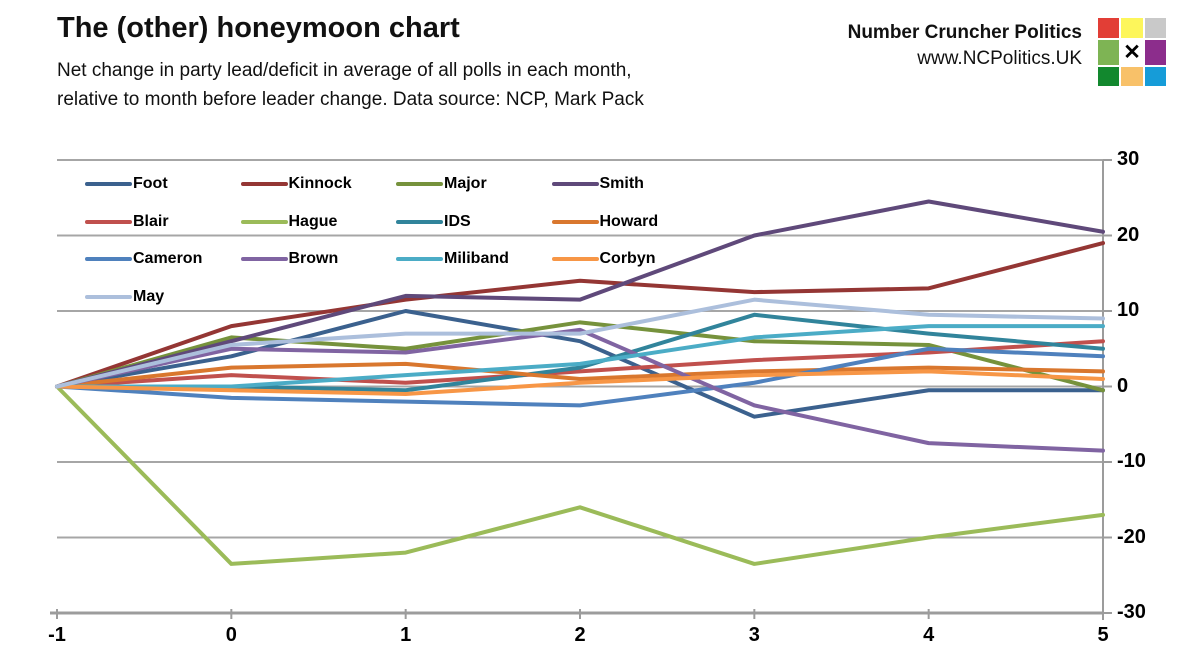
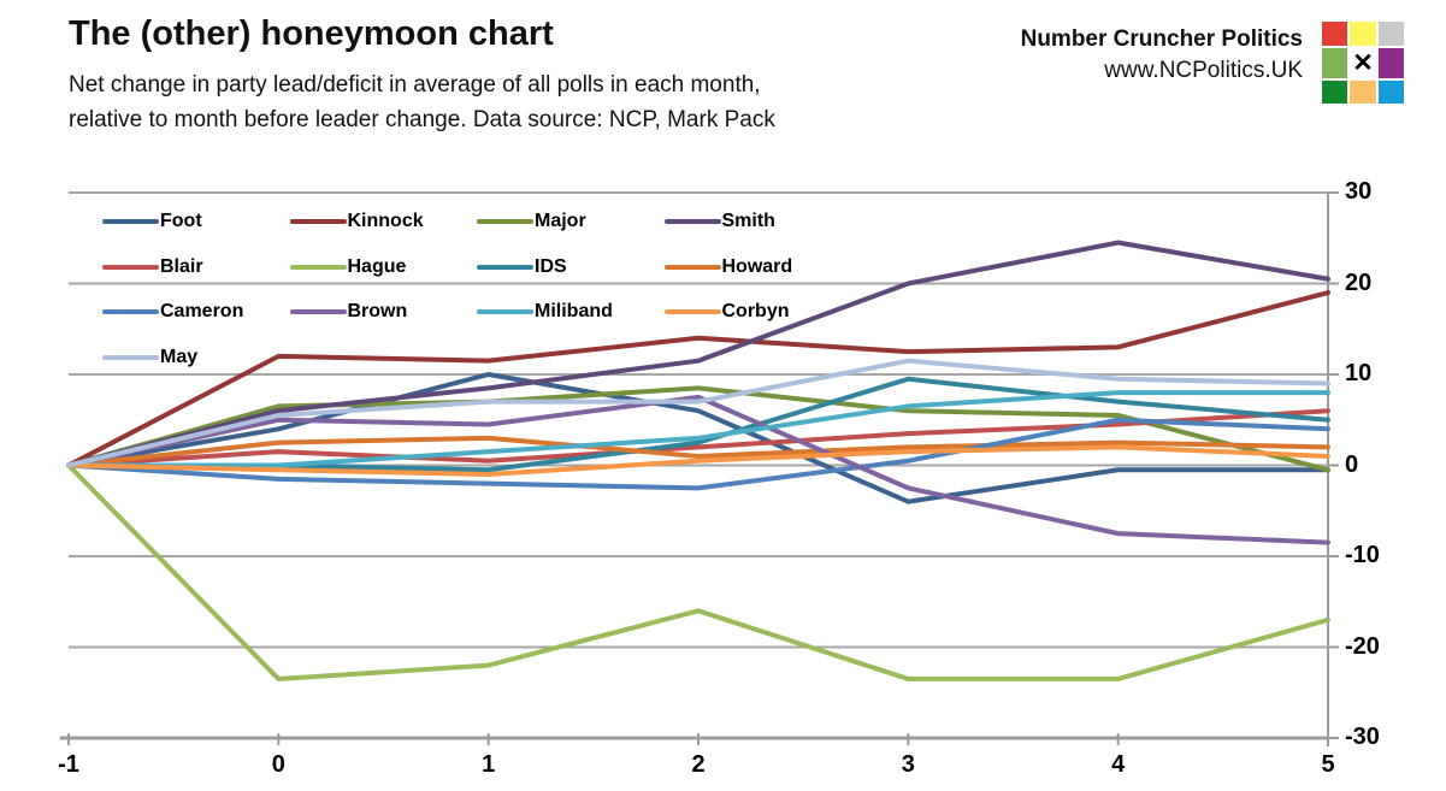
Kinnock/0: 8 -> 12
Major/1: 5 -> 7
Smith/1: 12 -> 8
Hague/4: -20 -> -24
